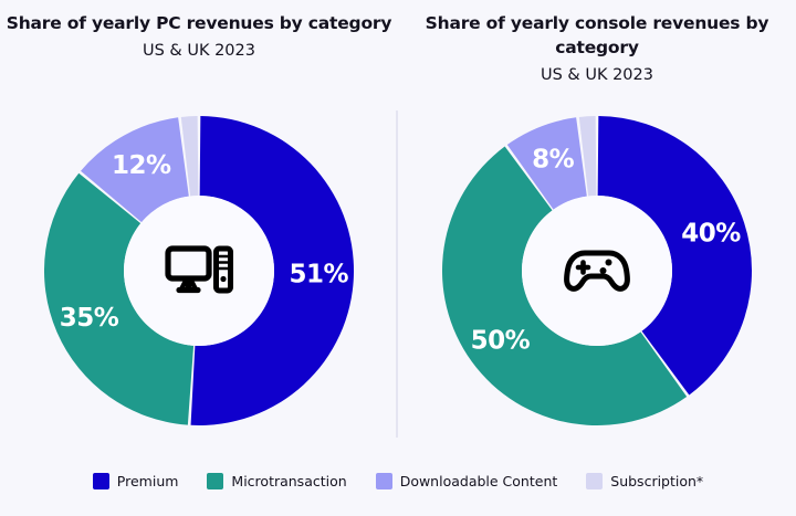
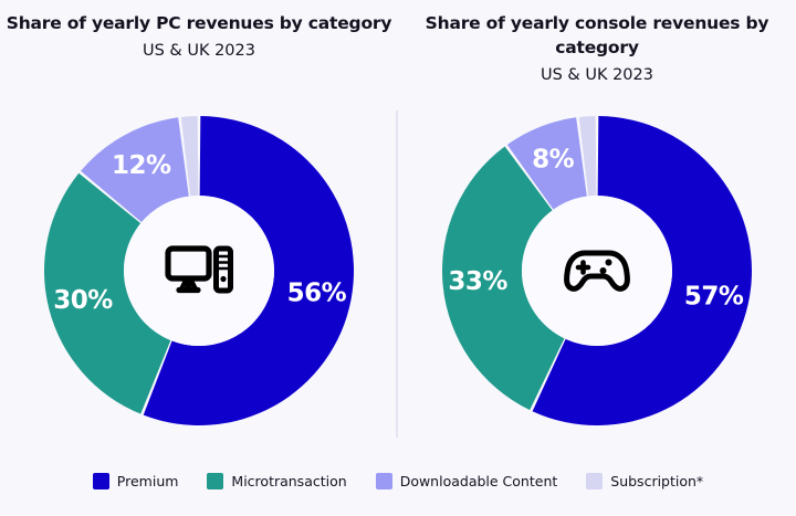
Share of yearly PC revenues by category/Premium: 51% -> 56%
Share of yearly PC revenues by category/Microtransaction: 35% -> 30%
Share of yearly console revenues by category/Premium: 40% -> 57%
Share of yearly console revenues by category/Microtransaction: 50% -> 33%
